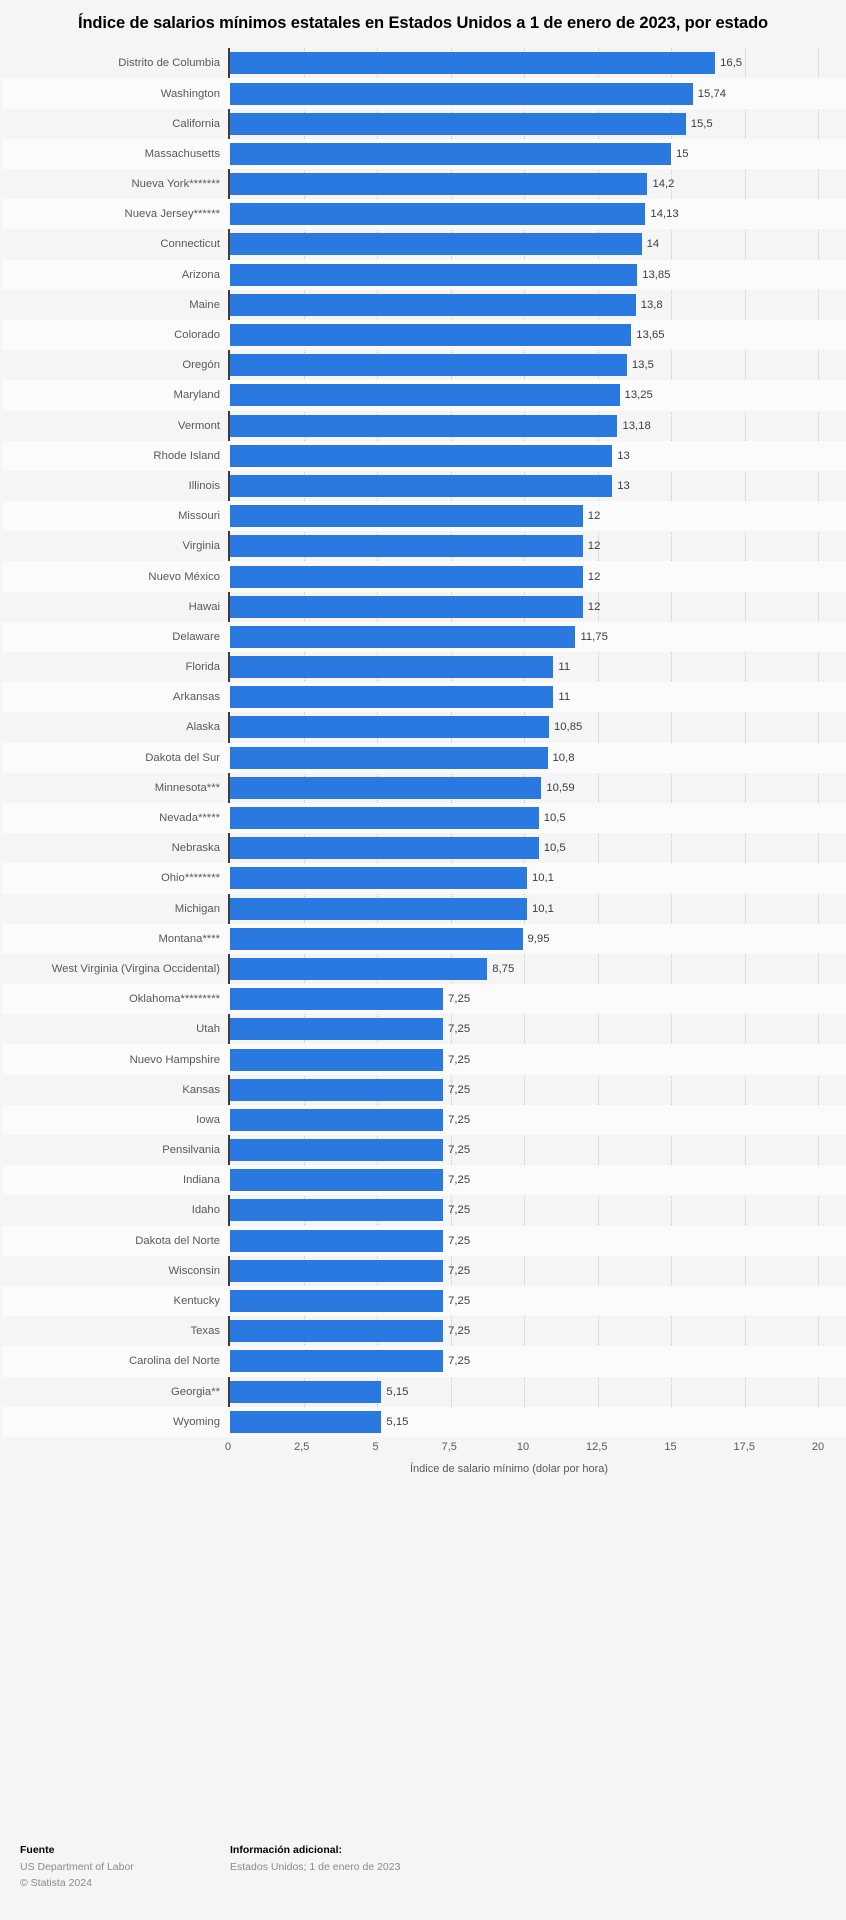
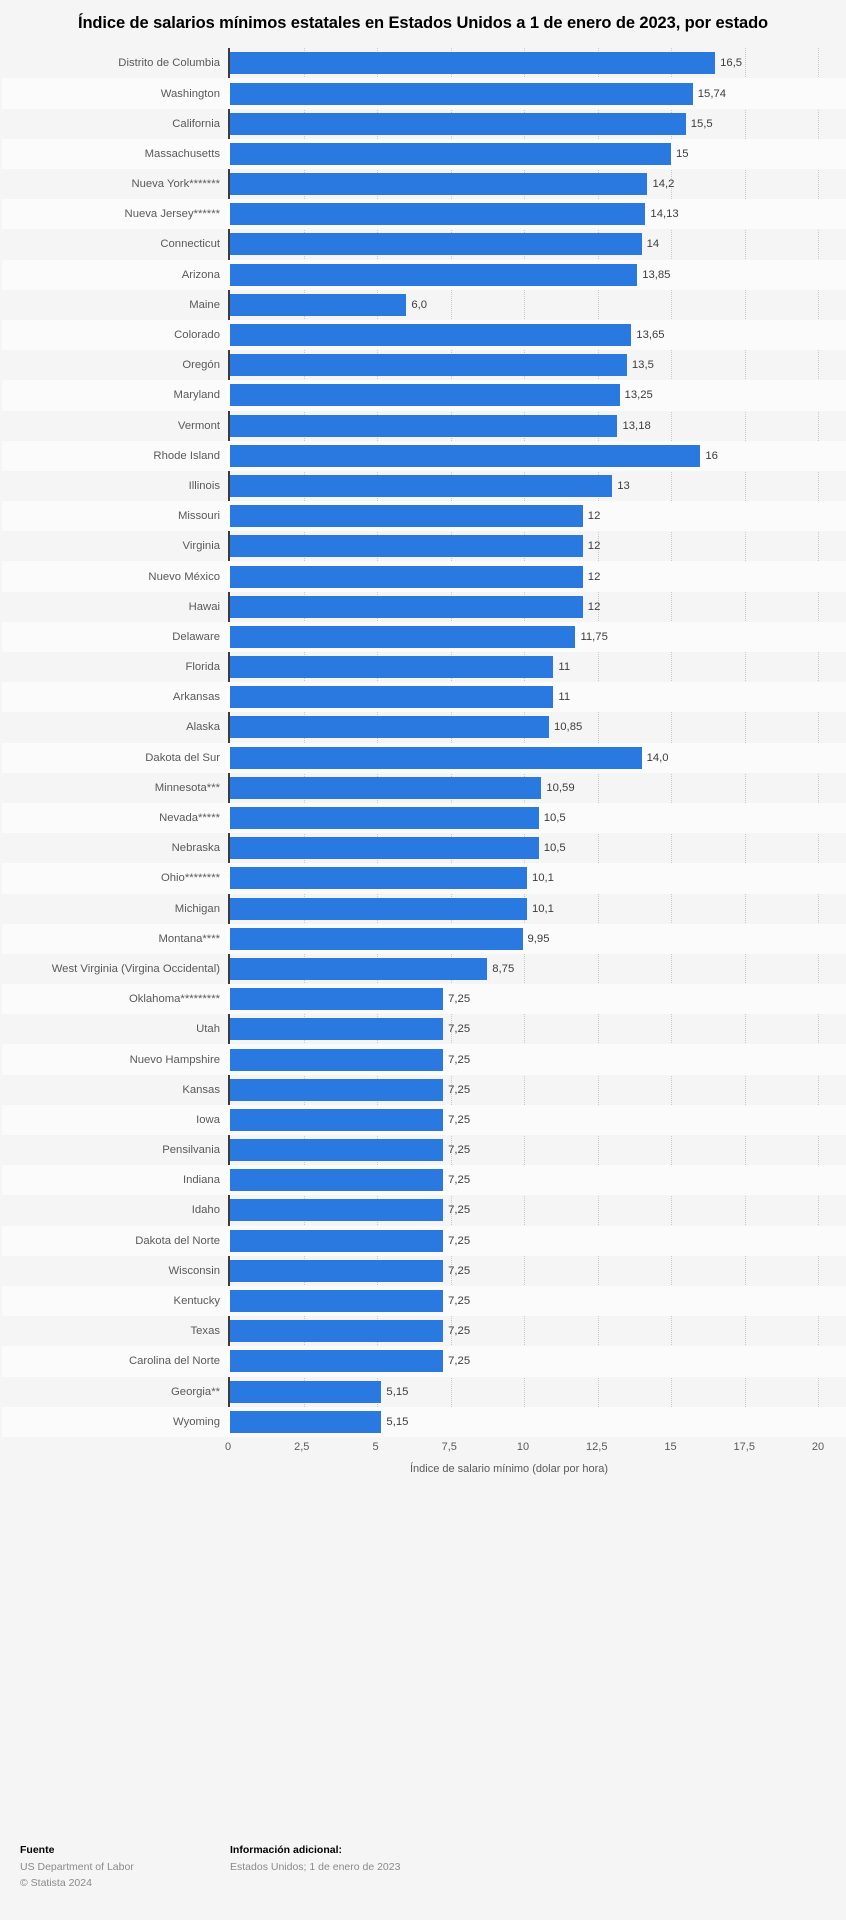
Maine: 13,8 -> 6,0
Rhode Island: 13 -> 16
Dakota del Sur: 10,8 -> 14,0
